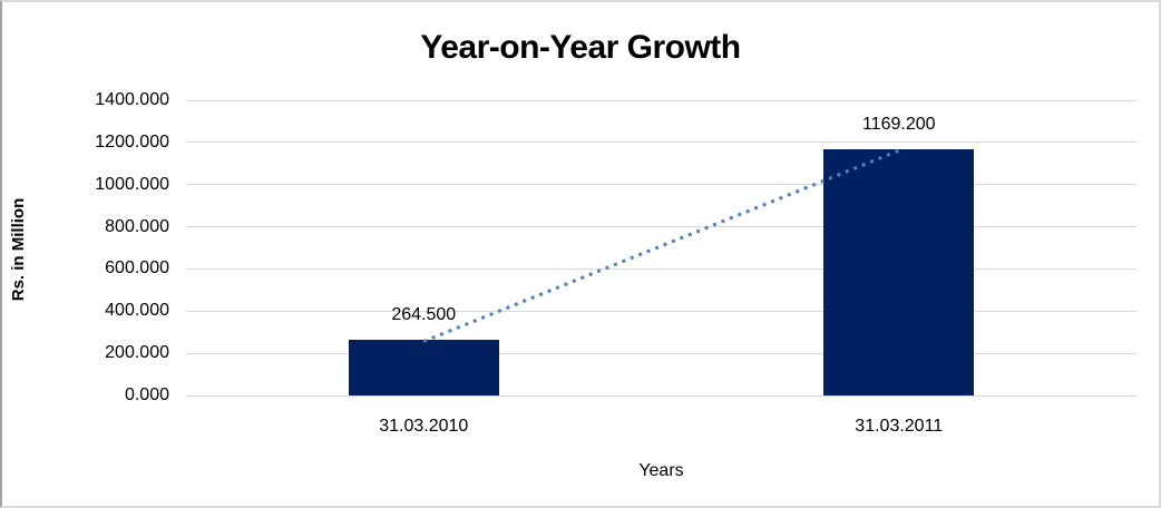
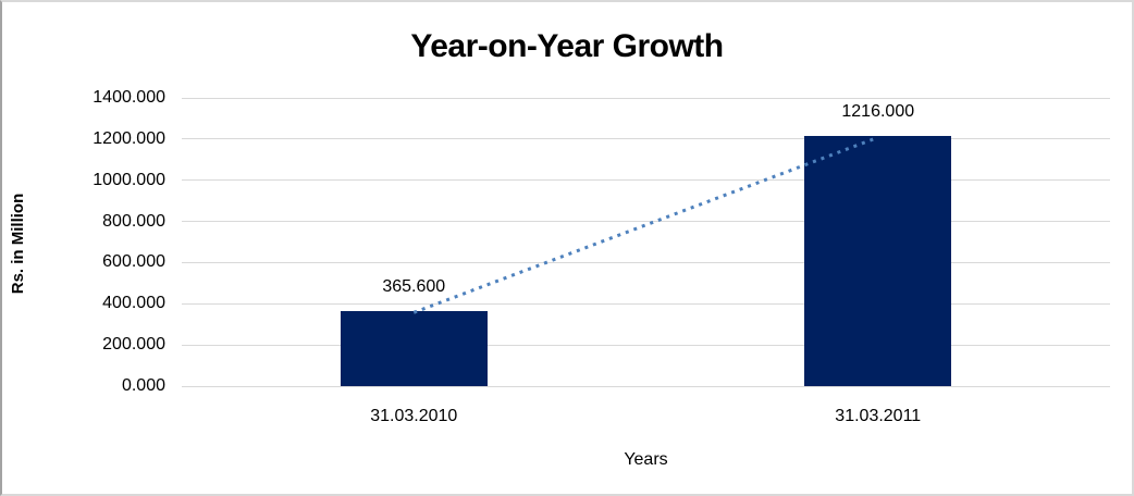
31.03.2010: 264.500 -> 365.600
31.03.2011: 1169.200 -> 1216.000
